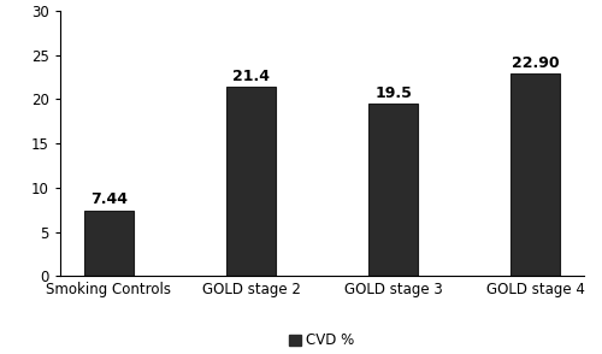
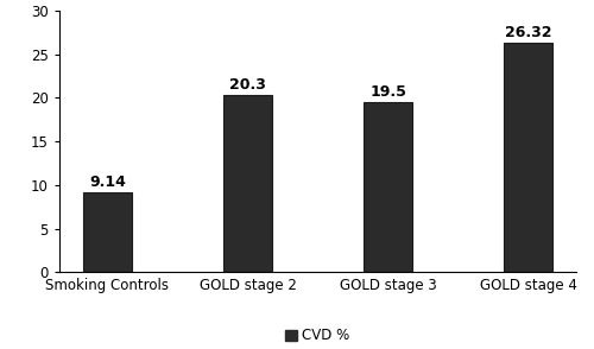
Smoking Controls: 7.44 -> 9.14
GOLD stage 2: 21.4 -> 20.3
GOLD stage 4: 22.90 -> 26.32
